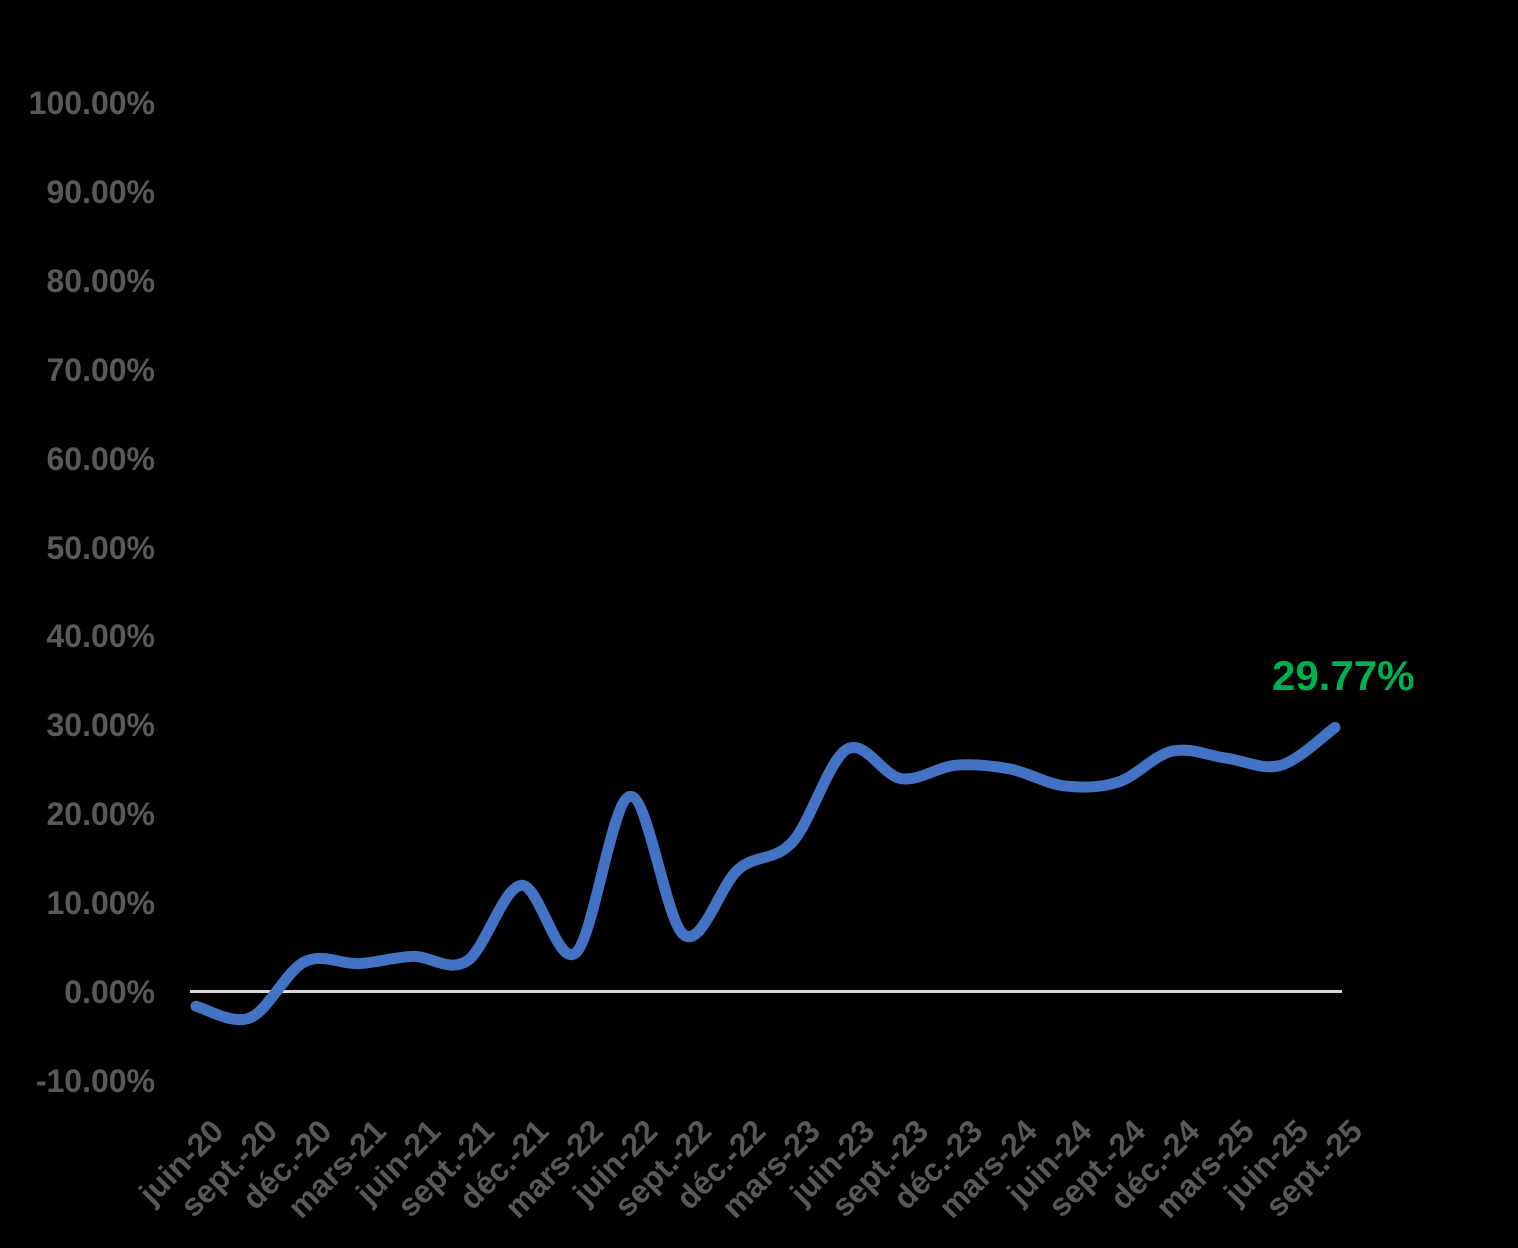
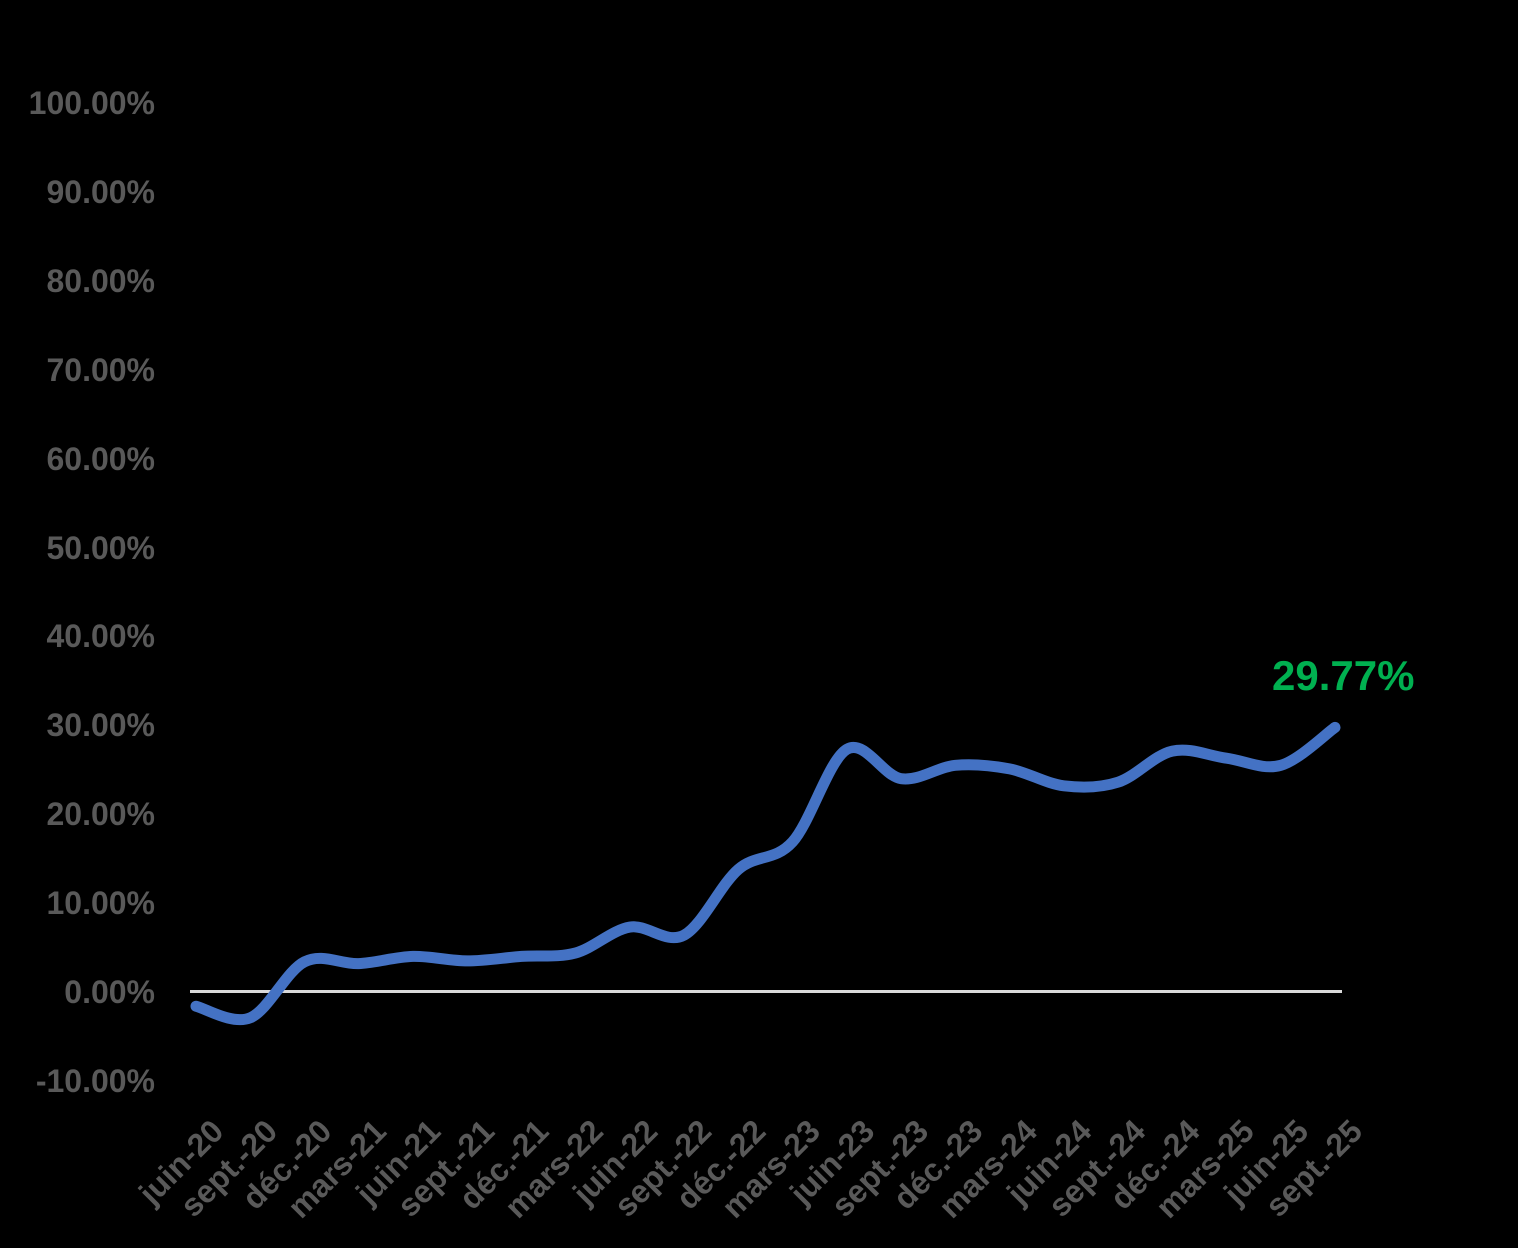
déc.-21: 12% -> 4%
juin-22: 22% -> 7%
